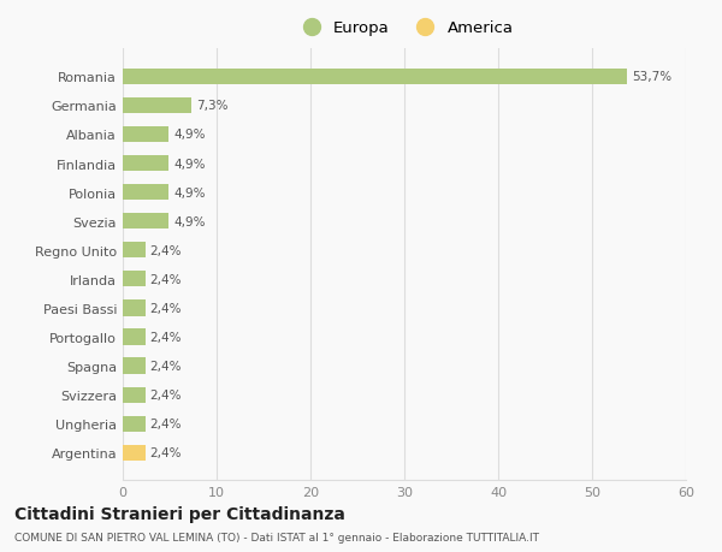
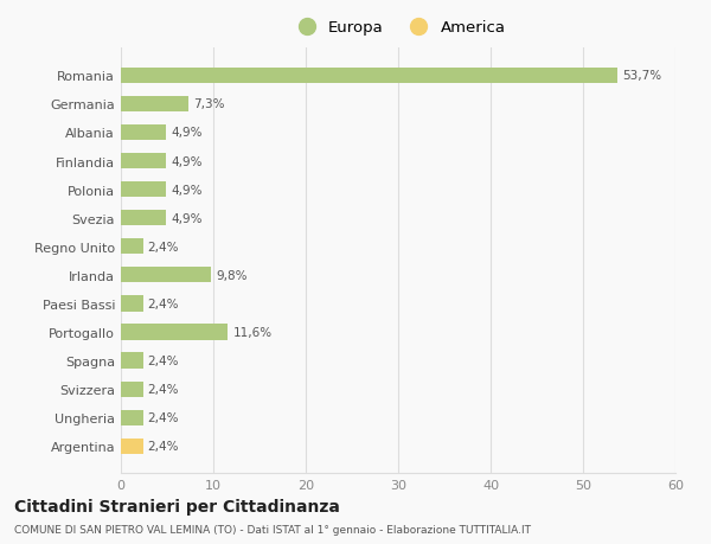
Irlanda: 2,4% -> 9,8%
Portogallo: 2,4% -> 11,6%
